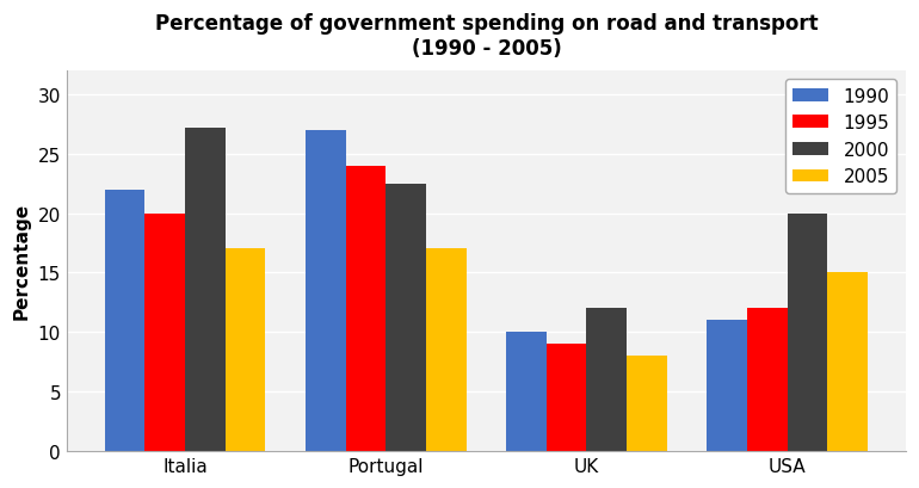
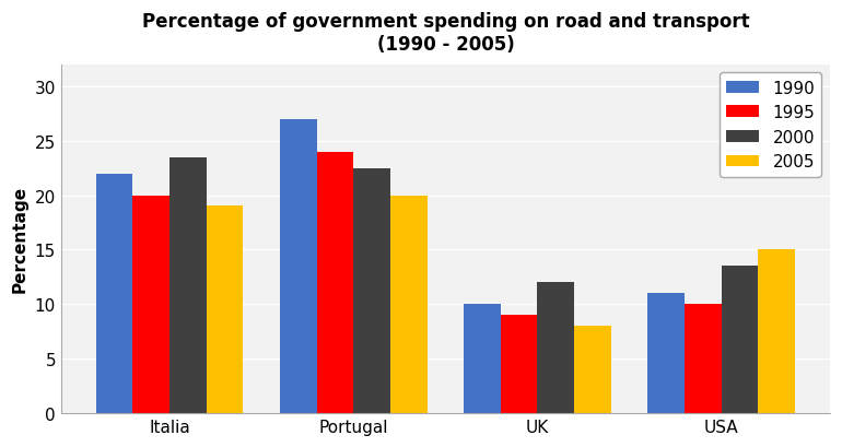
2000/Italia: 27.2 -> 23.5
2005/Italia: 17 -> 19
2005/Portugal: 17 -> 20
1995/USA: 12 -> 10
2000/USA: 20.0 -> 13.5
